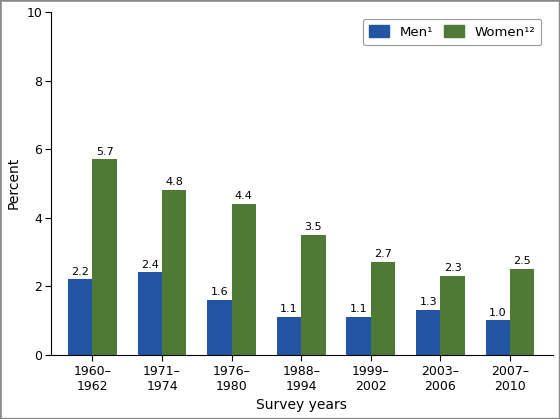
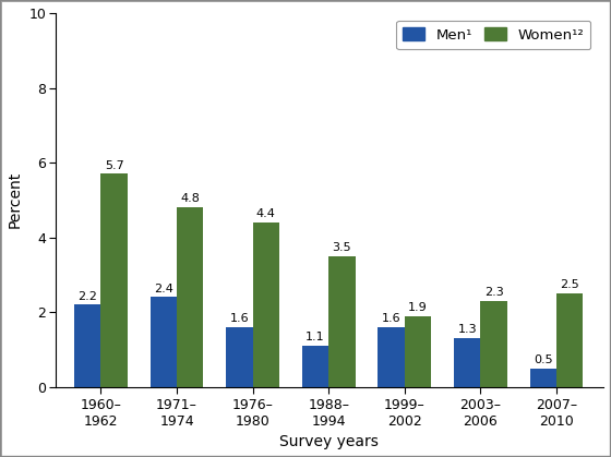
Men¹/1999– 2002: 1.1 -> 1.6
Women¹²/1999– 2002: 2.7 -> 1.9
Men¹/2007– 2010: 1.0 -> 0.5
